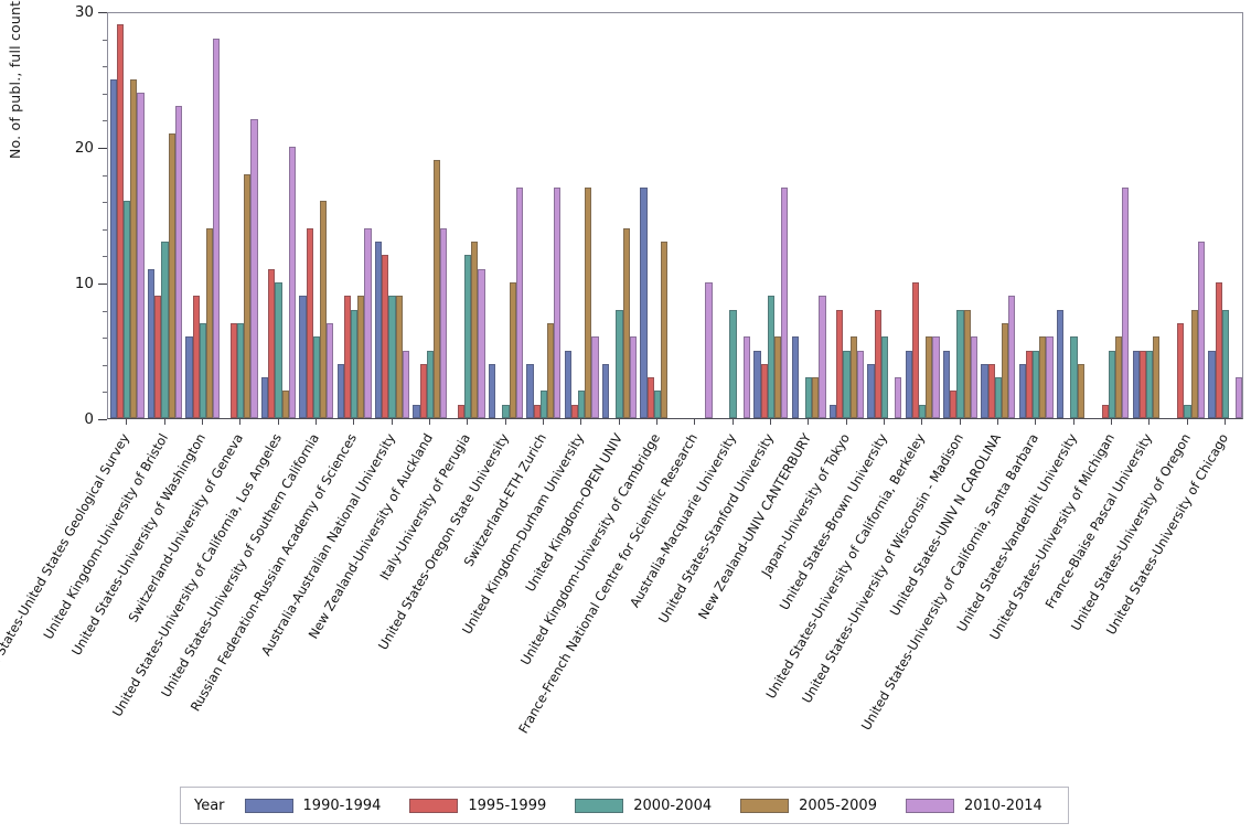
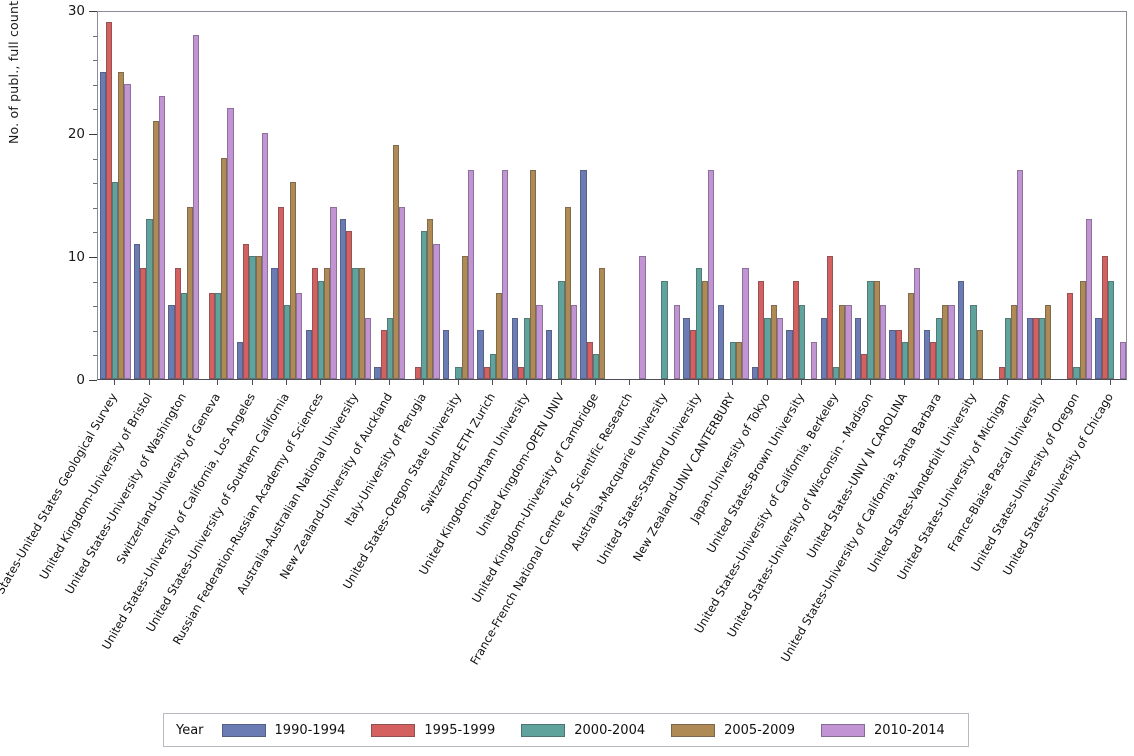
2005-2009/United States-University of California, Los Angeles: 2 -> 10
2000-2004/United Kingdom-Durham University: 2 -> 5
2005-2009/United Kingdom-University of Cambridge: 13 -> 9
2005-2009/United States-Stanford University: 6 -> 8
1995-1999/United States-University of California, Santa Barbara: 5 -> 3
